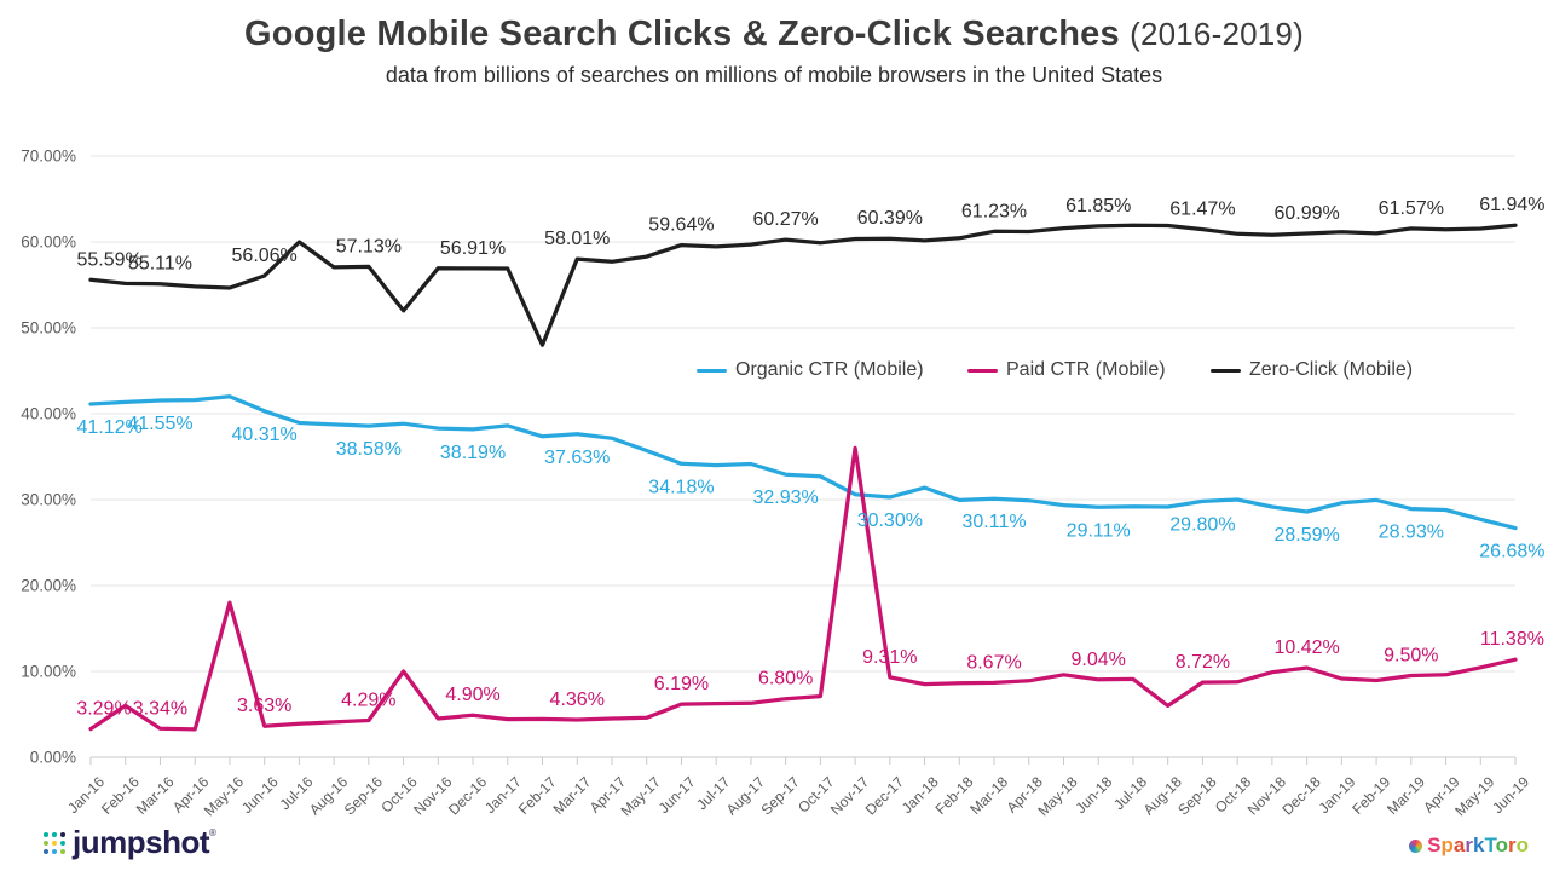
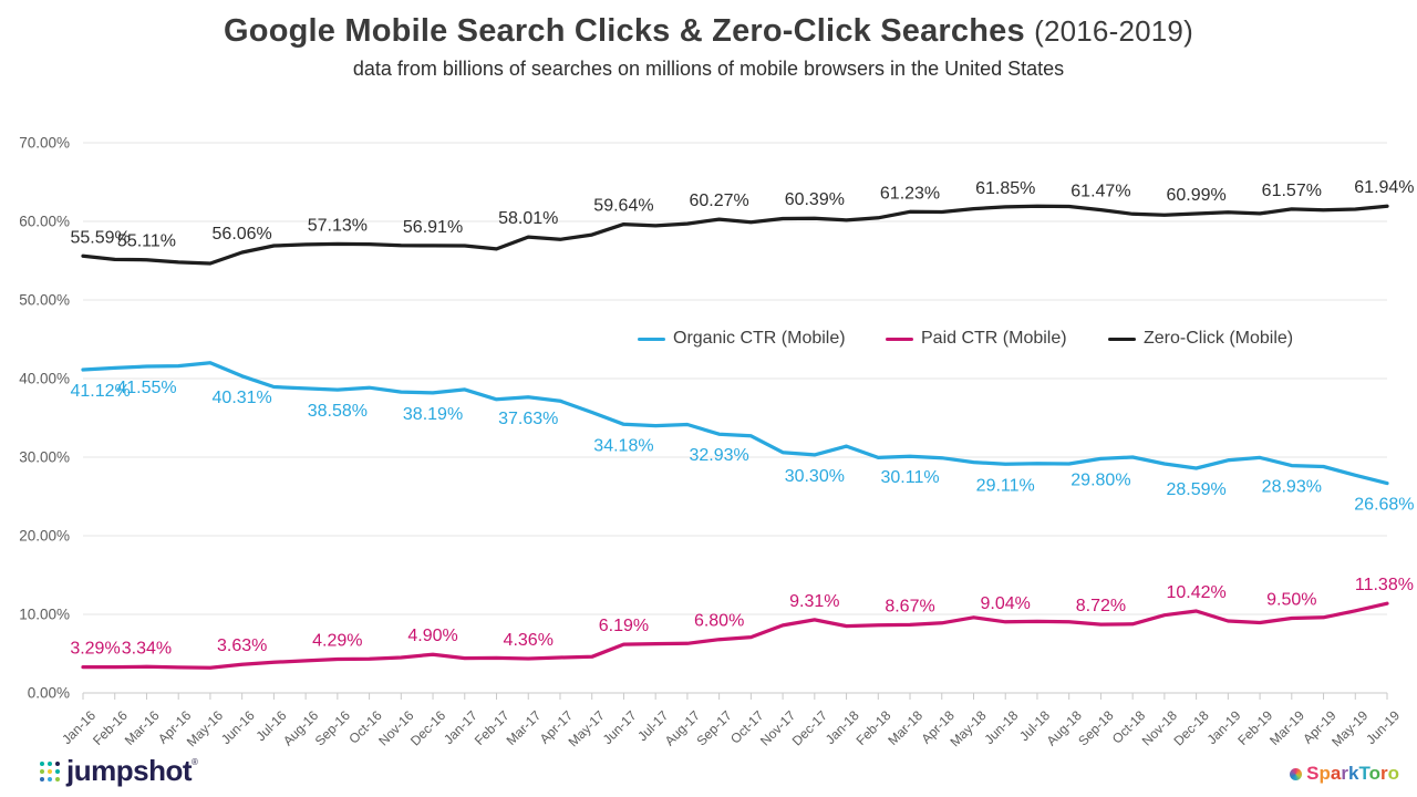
Paid CTR (Mobile)/Feb-16: 6% -> 3%
Paid CTR (Mobile)/May-16: 18% -> 3%
Zero-Click (Mobile)/Jul-16: 60% -> 57%
Paid CTR (Mobile)/Oct-16: 10% -> 4%
Zero-Click (Mobile)/Oct-16: 52% -> 57%
Zero-Click (Mobile)/Feb-17: 48% -> 56%
Paid CTR (Mobile)/Nov-17: 36% -> 9%
Paid CTR (Mobile)/Aug-18: 6% -> 9%
